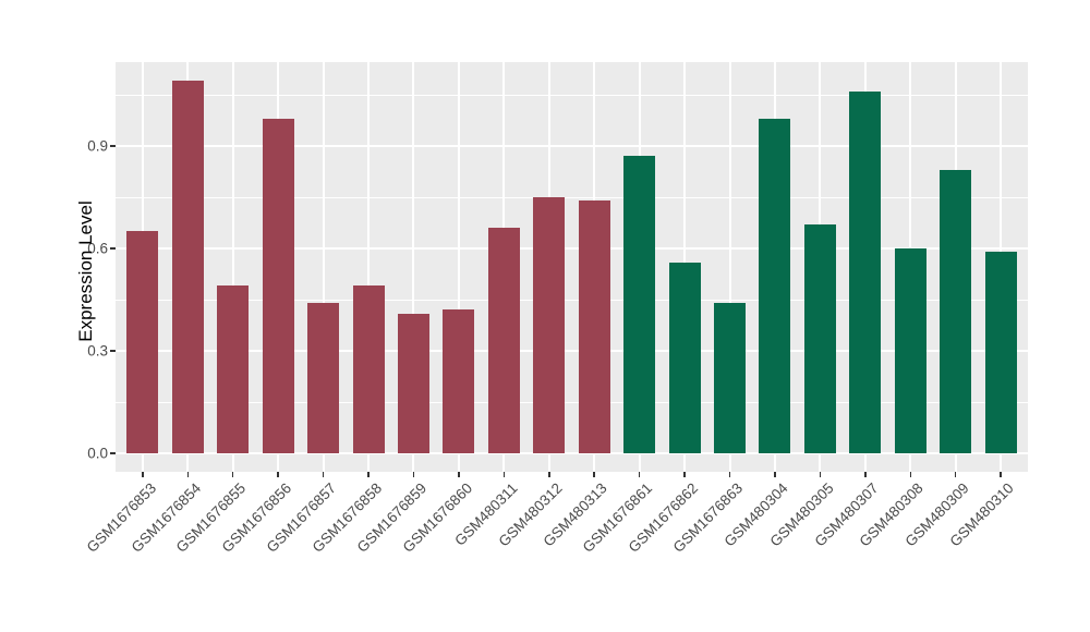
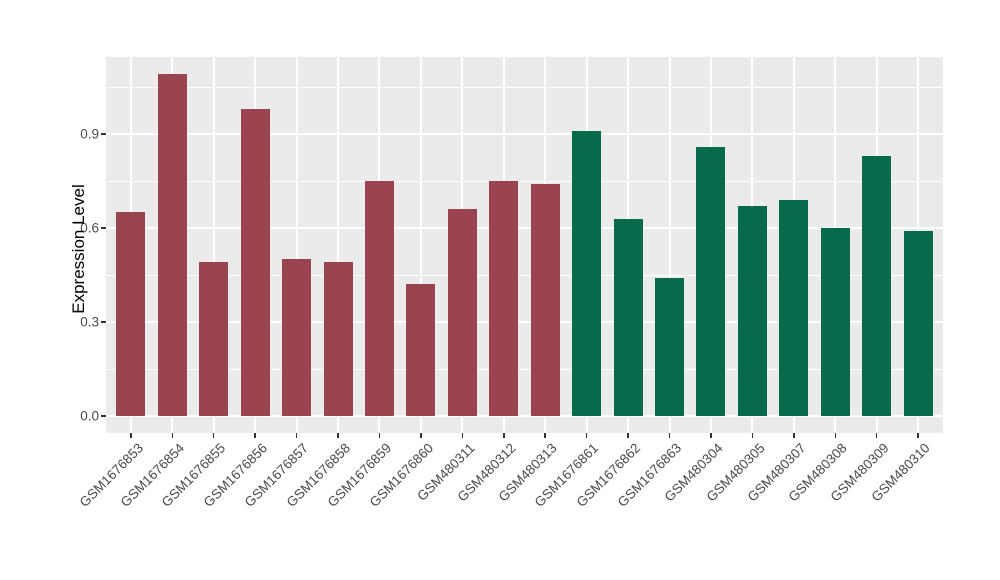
GSM1676857: 0.44 -> 0.50
GSM1676859: 0.41 -> 0.75
GSM1676861: 0.87 -> 0.91
GSM1676862: 0.56 -> 0.63
GSM480304: 0.98 -> 0.86
GSM480307: 1.06 -> 0.69
